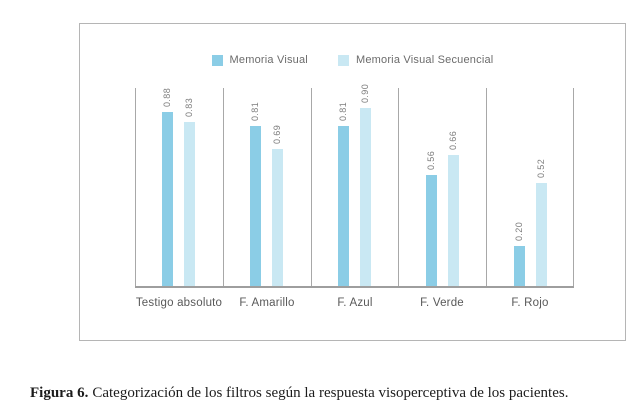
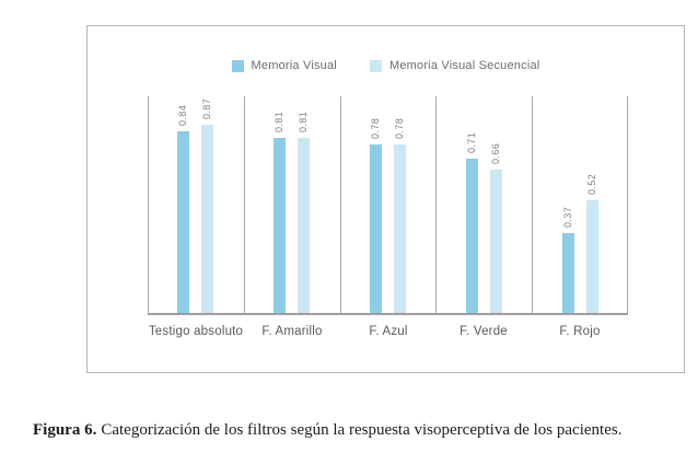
Memoria Visual/Testigo absoluto: 0.88 -> 0.84
Memoria Visual Secuencial/Testigo absoluto: 0.83 -> 0.87
Memoria Visual Secuencial/F. Amarillo: 0.69 -> 0.81
Memoria Visual/F. Azul: 0.81 -> 0.78
Memoria Visual Secuencial/F. Azul: 0.90 -> 0.78
Memoria Visual/F. Verde: 0.56 -> 0.71
Memoria Visual/F. Rojo: 0.20 -> 0.37
